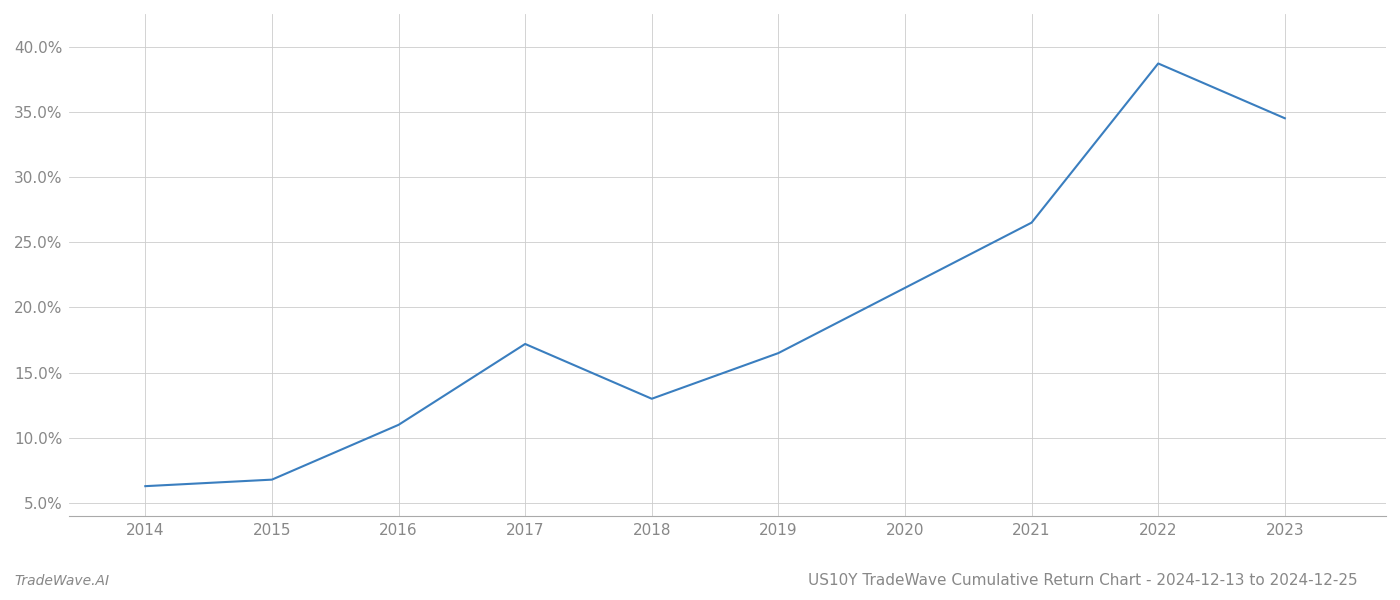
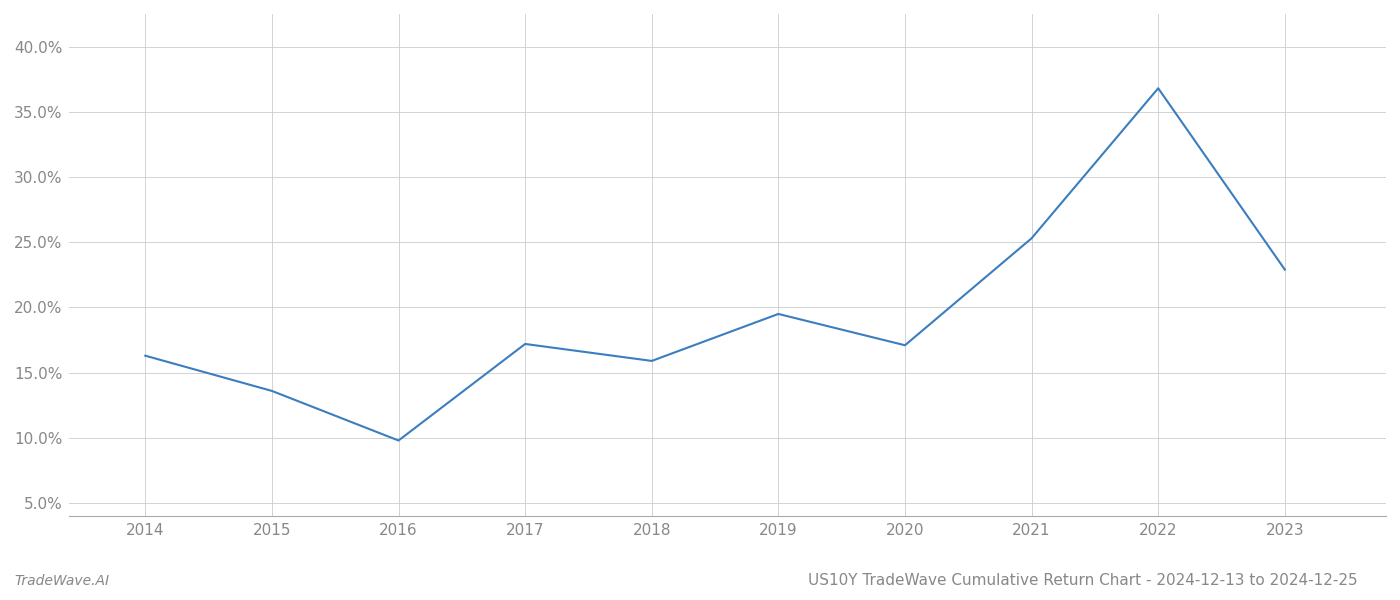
2014: 6.3% -> 16.3%
2015: 6.8% -> 13.6%
2016: 11.0% -> 9.8%
2018: 13.0% -> 15.9%
2019: 16.5% -> 19.5%
2020: 21.5% -> 17.1%
2021: 26.5% -> 25.3%
2022: 38.7% -> 36.8%
2023: 34.5% -> 22.9%
